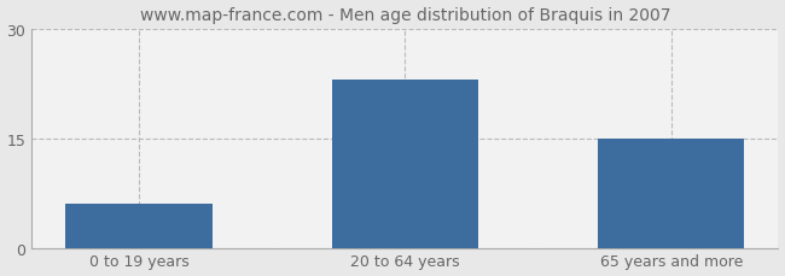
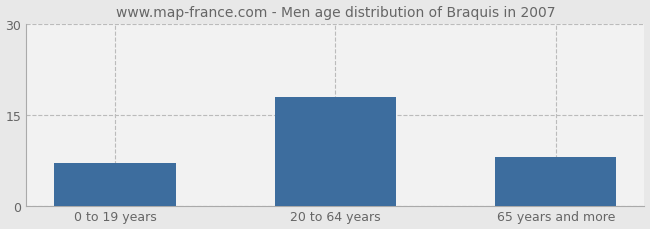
0 to 19 years: 6 -> 7
20 to 64 years: 23 -> 18
65 years and more: 15 -> 8
